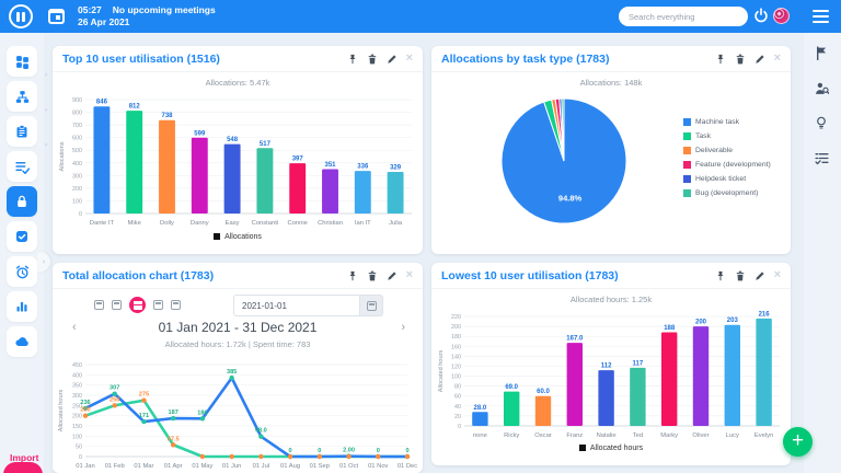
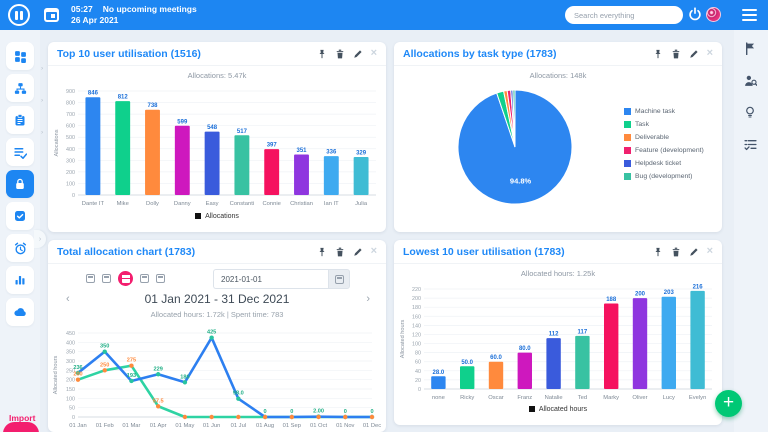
Total allocation chart (1783)/Allocated hours/01 Feb: 307 -> 350
Total allocation chart (1783)/Allocated hours/01 Mar: 171 -> 193
Total allocation chart (1783)/Allocated hours/01 Apr: 187 -> 229
Total allocation chart (1783)/Allocated hours/01 Jun: 385 -> 425
Lowest 10 user utilisation (1783)/Ricky: 69.0 -> 50.0
Lowest 10 user utilisation (1783)/Franz: 167.0 -> 80.0
